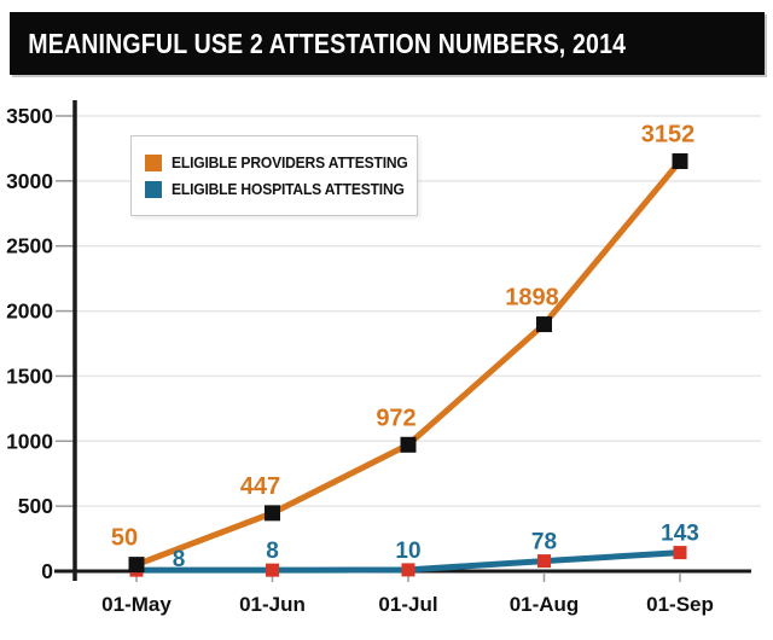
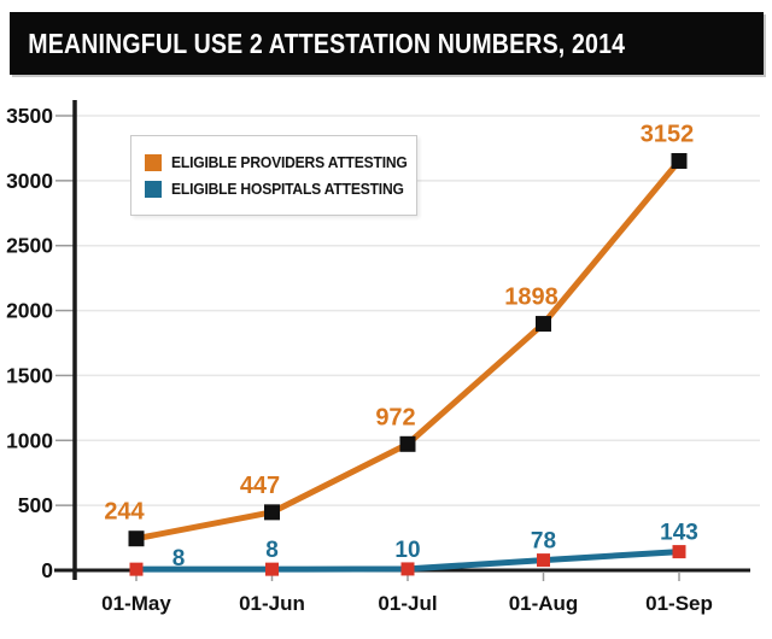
ELIGIBLE PROVIDERS ATTESTING/01-May: 50 -> 244
